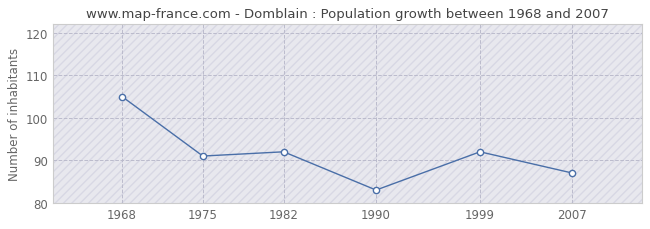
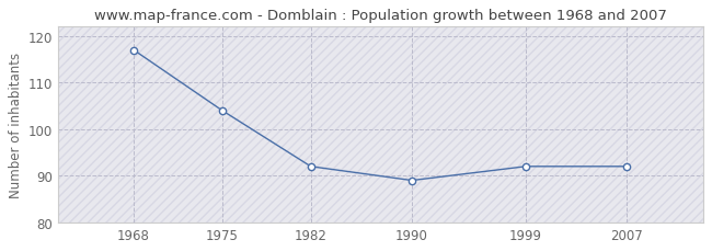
1968: 105 -> 117
1975: 91 -> 104
1990: 83 -> 89
2007: 87 -> 92
